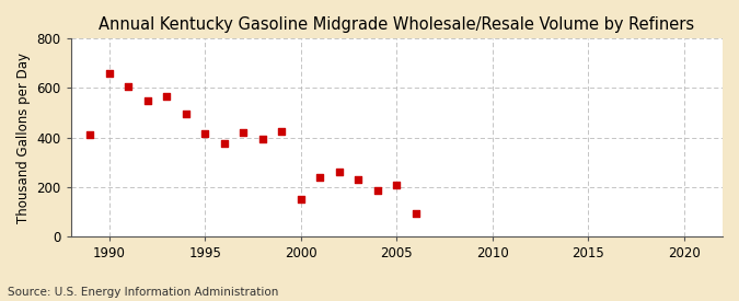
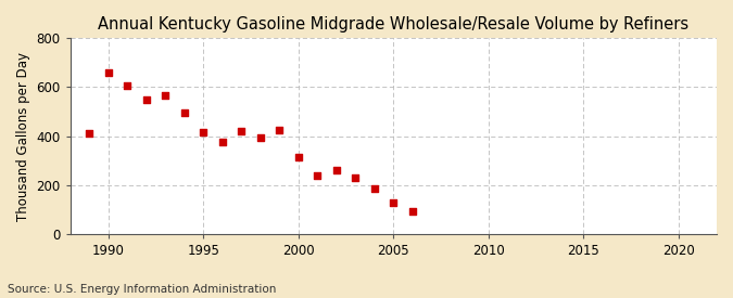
2000: 150 -> 315
2005: 210 -> 130
